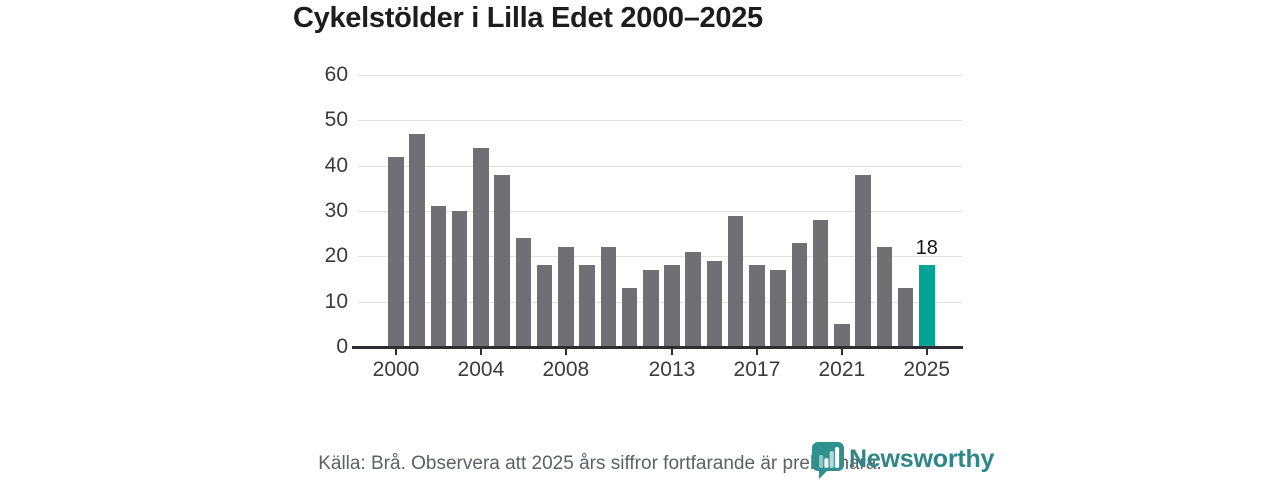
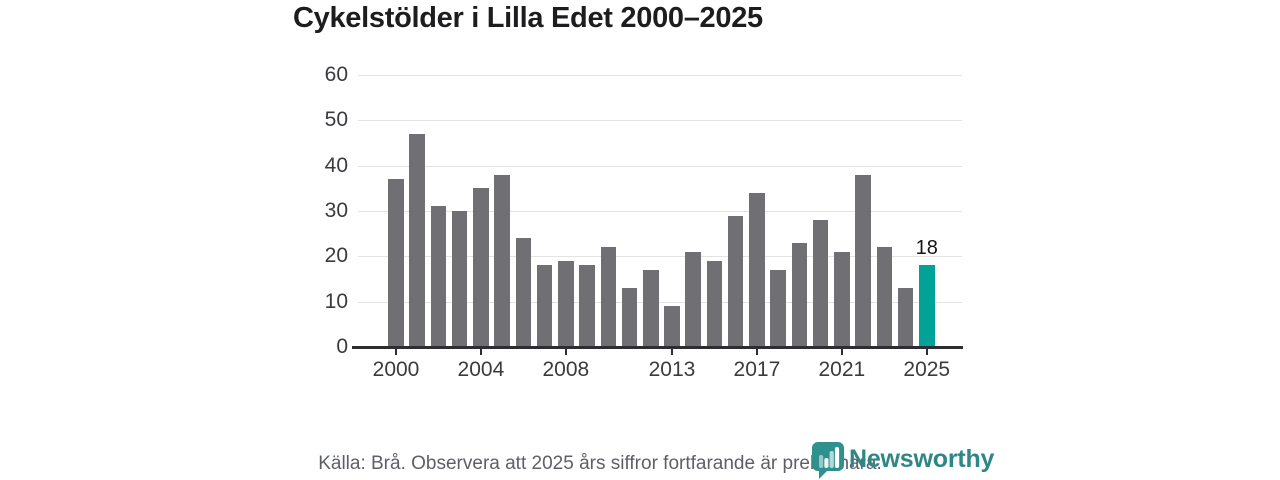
2000: 42 -> 37
2004: 44 -> 35
2008: 22 -> 19
2013: 18 -> 9
2017: 18 -> 34
2021: 5 -> 21
